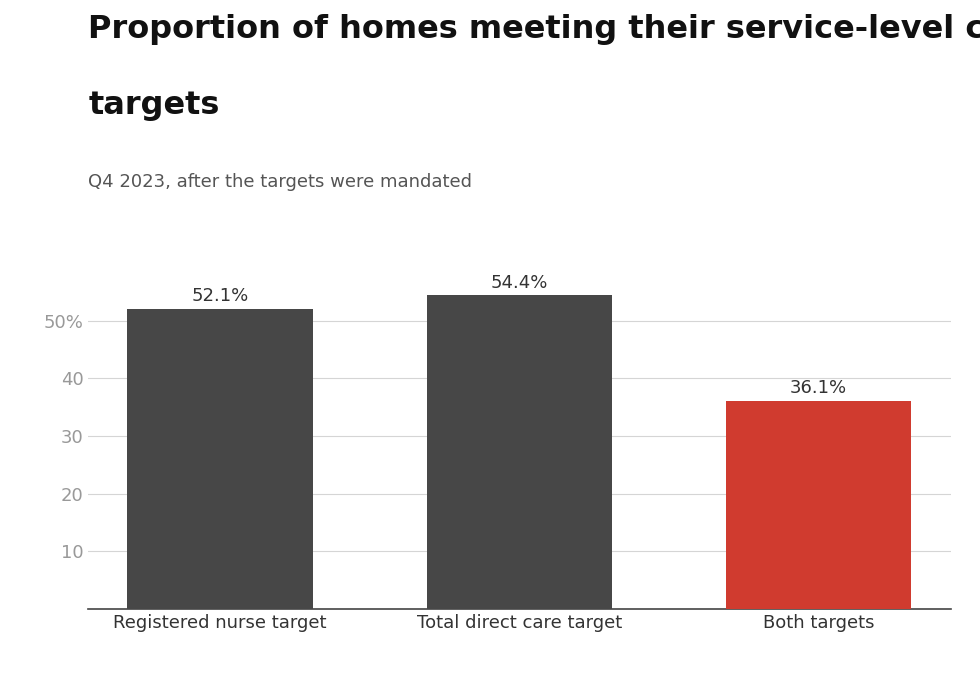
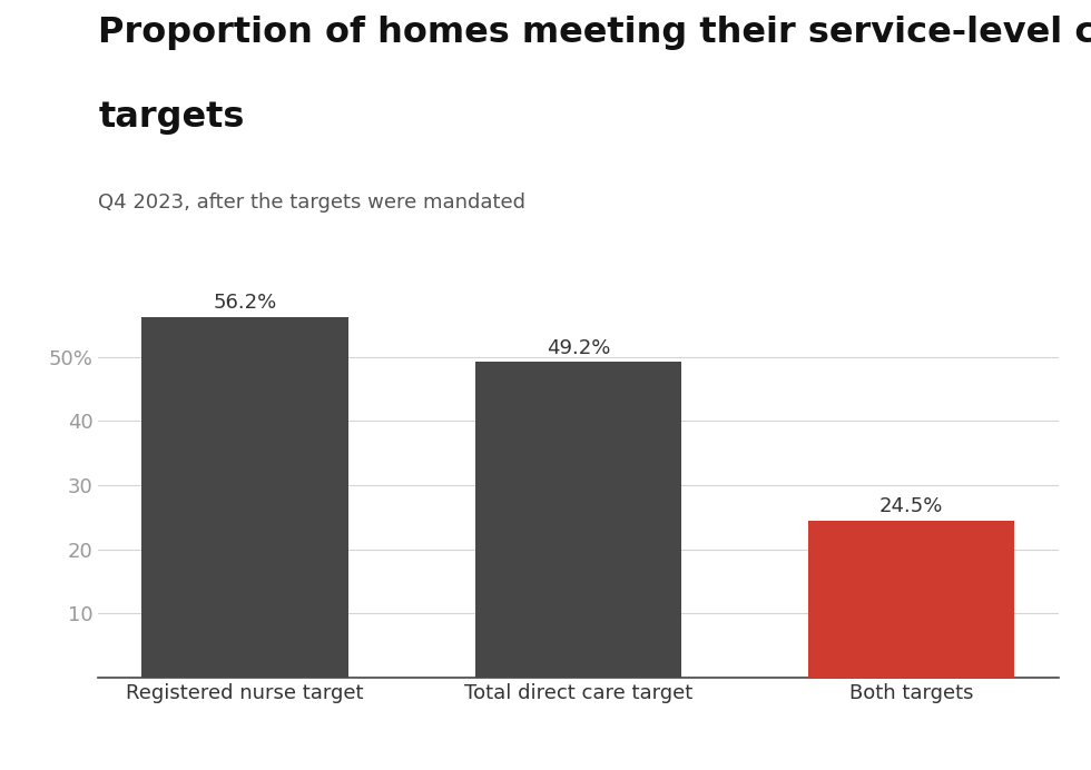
Registered nurse target: 52.1% -> 56.2%
Total direct care target: 54.4% -> 49.2%
Both targets: 36.1% -> 24.5%
